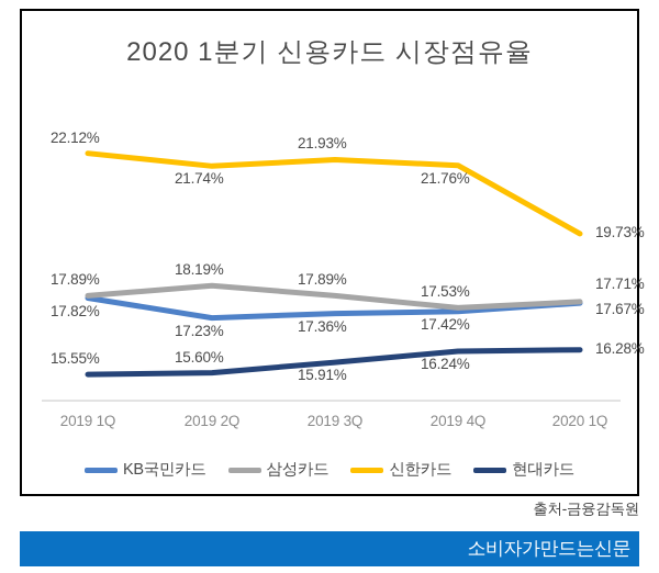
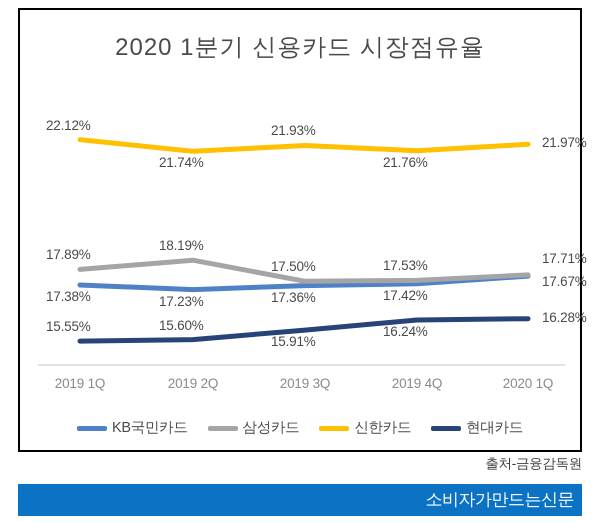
KB국민카드/2019 1Q: 17.82% -> 17.38%
삼성카드/2019 3Q: 17.89% -> 17.50%
신한카드/2020 1Q: 19.73% -> 21.97%
